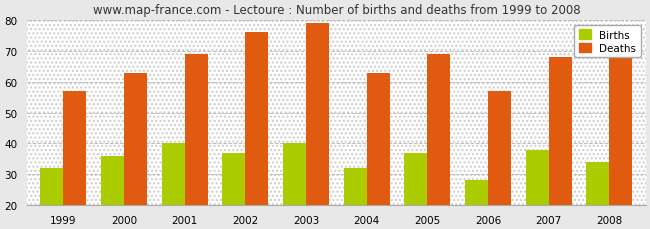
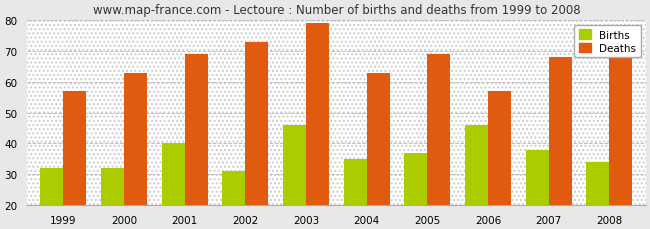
Births/2000: 36 -> 32
Births/2002: 37 -> 31
Deaths/2002: 76 -> 73
Births/2003: 40 -> 46
Births/2004: 32 -> 35
Births/2006: 28 -> 46
